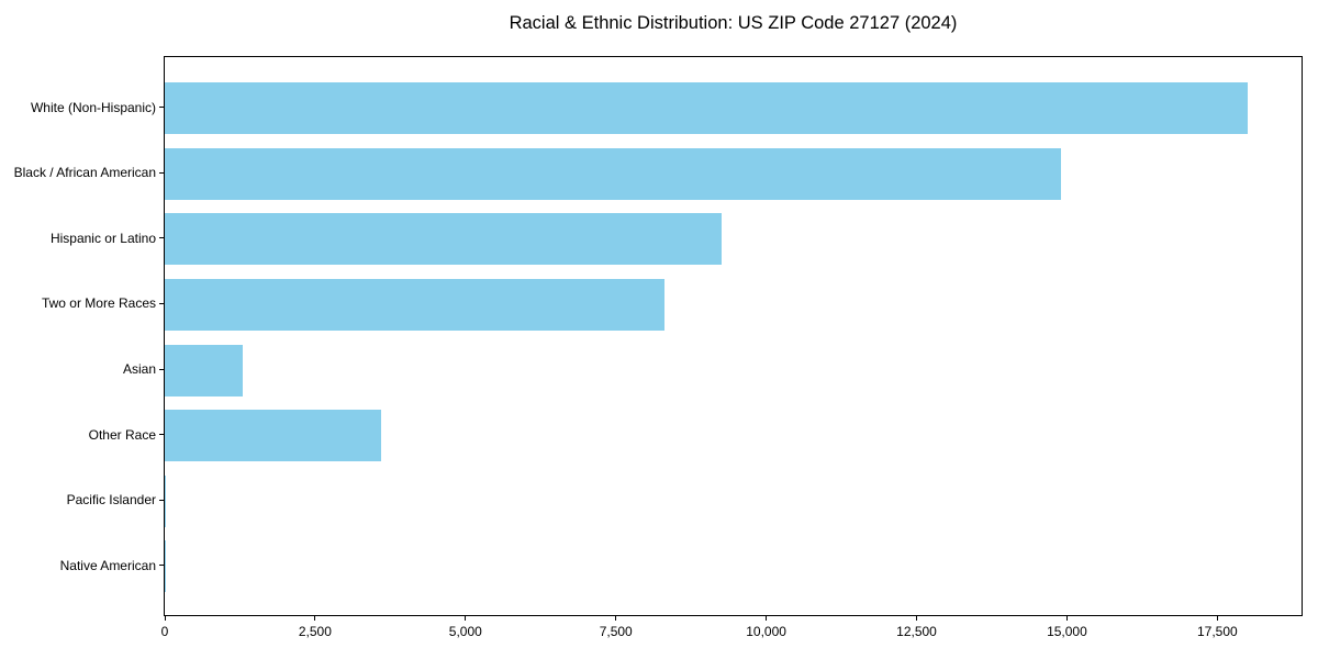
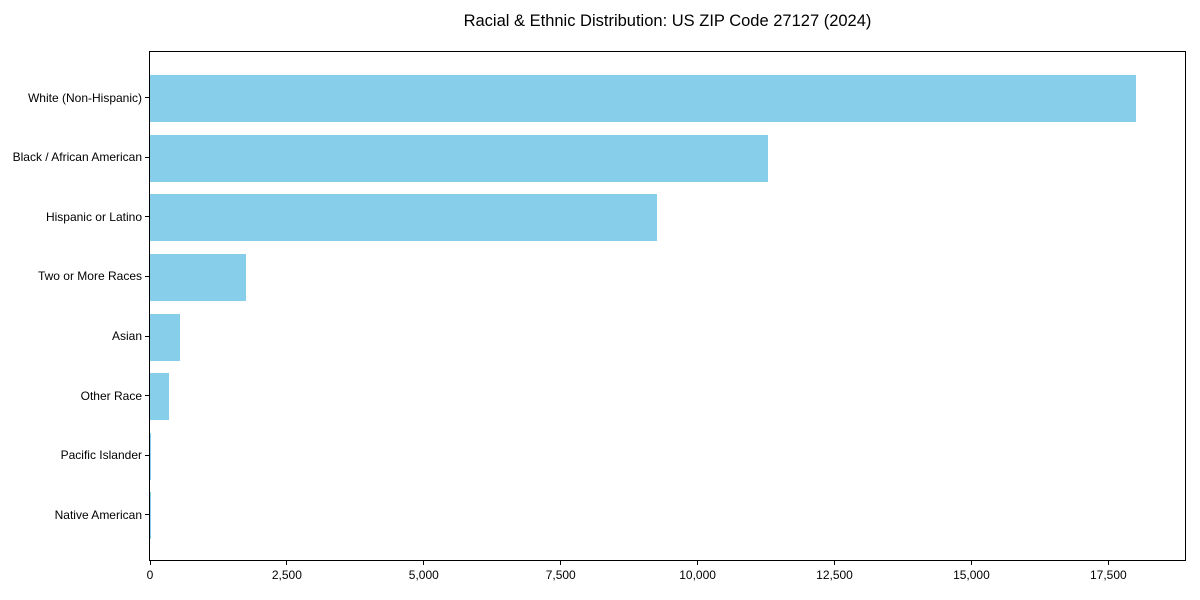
Black / African American: 14900 -> 11300
Two or More Races: 8300 -> 1800
Asian: 1300 -> 600
Other Race: 3600 -> 400
